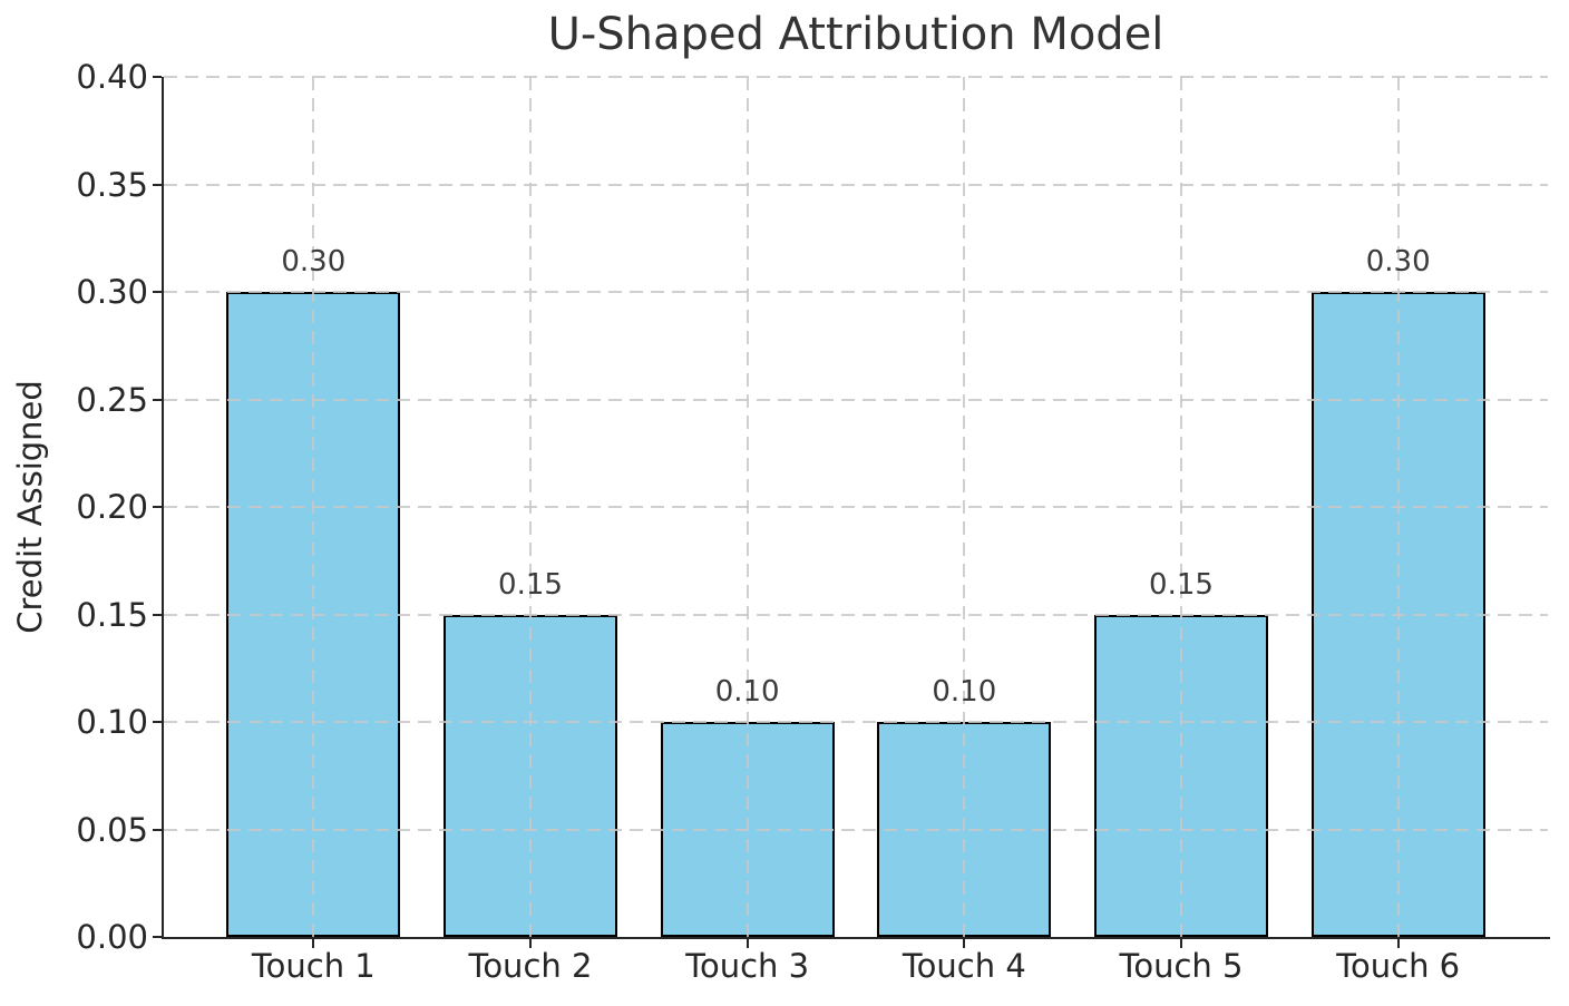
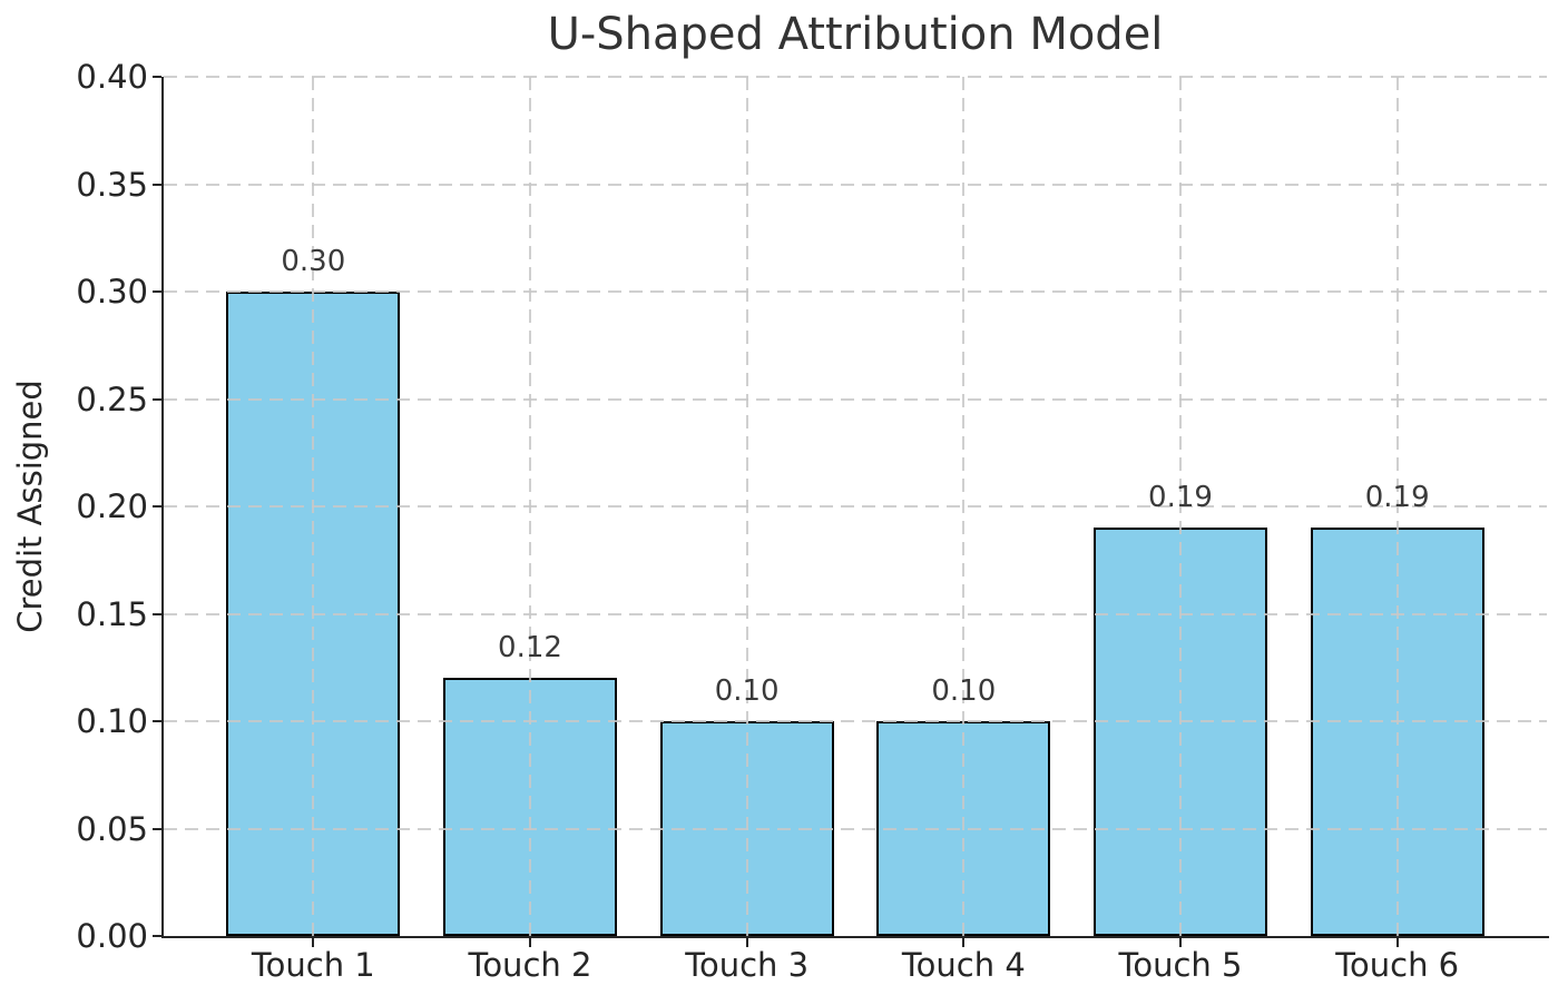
Touch 2: 0.15 -> 0.12
Touch 5: 0.15 -> 0.19
Touch 6: 0.30 -> 0.19
